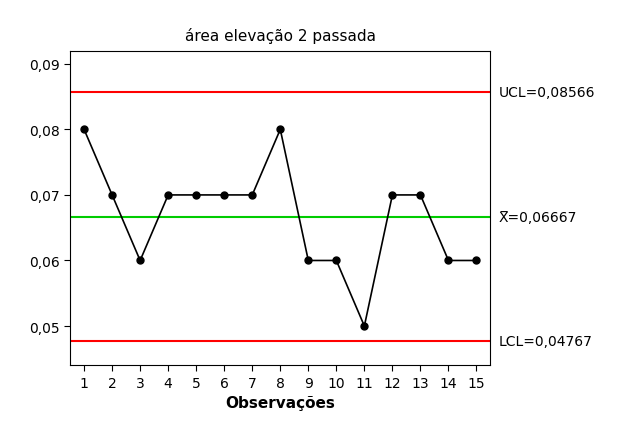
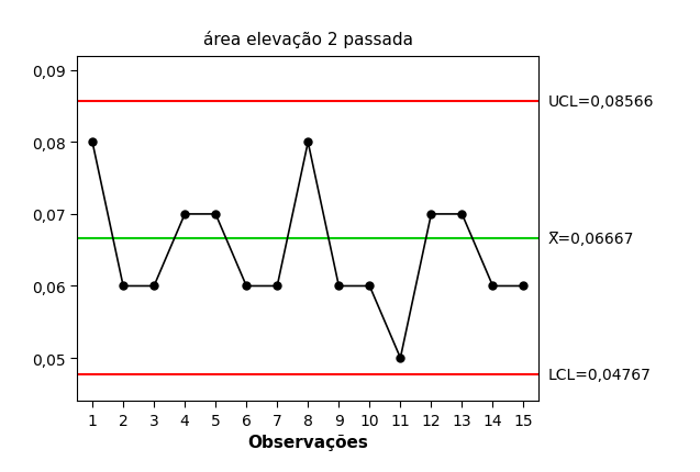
2: 0,07 -> 0,06
6: 0,07 -> 0,06
7: 0,07 -> 0,06
